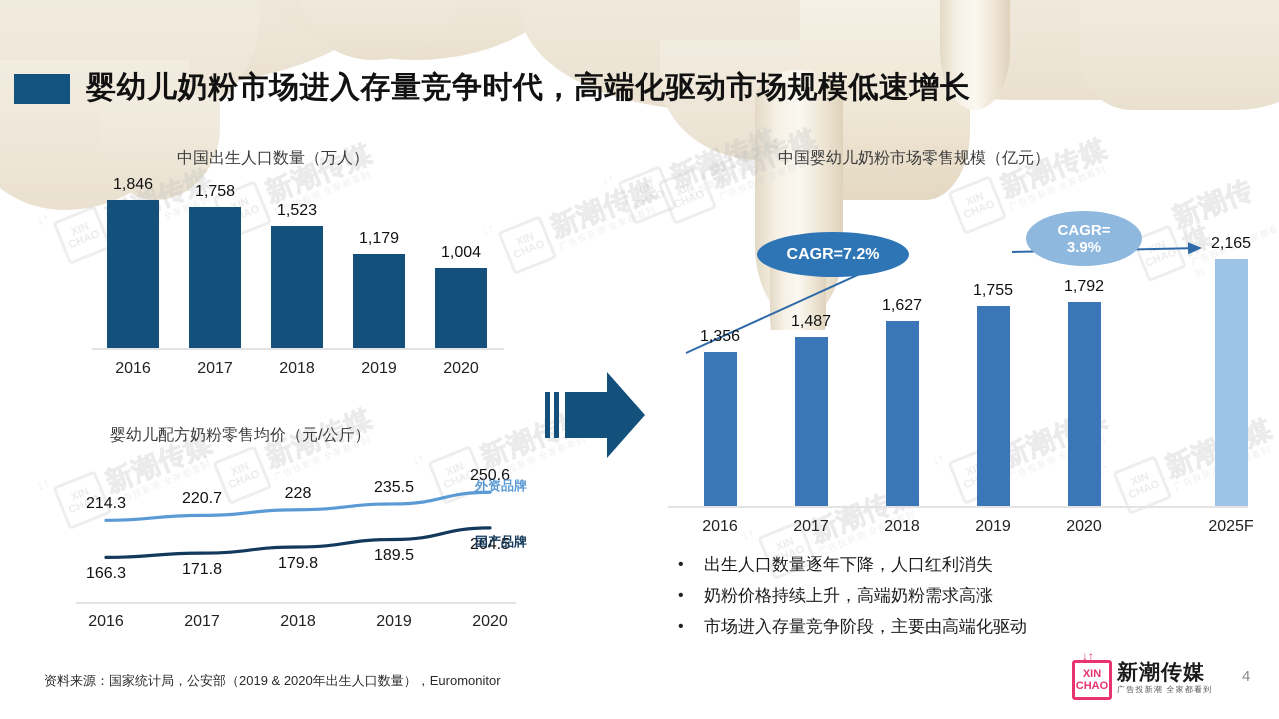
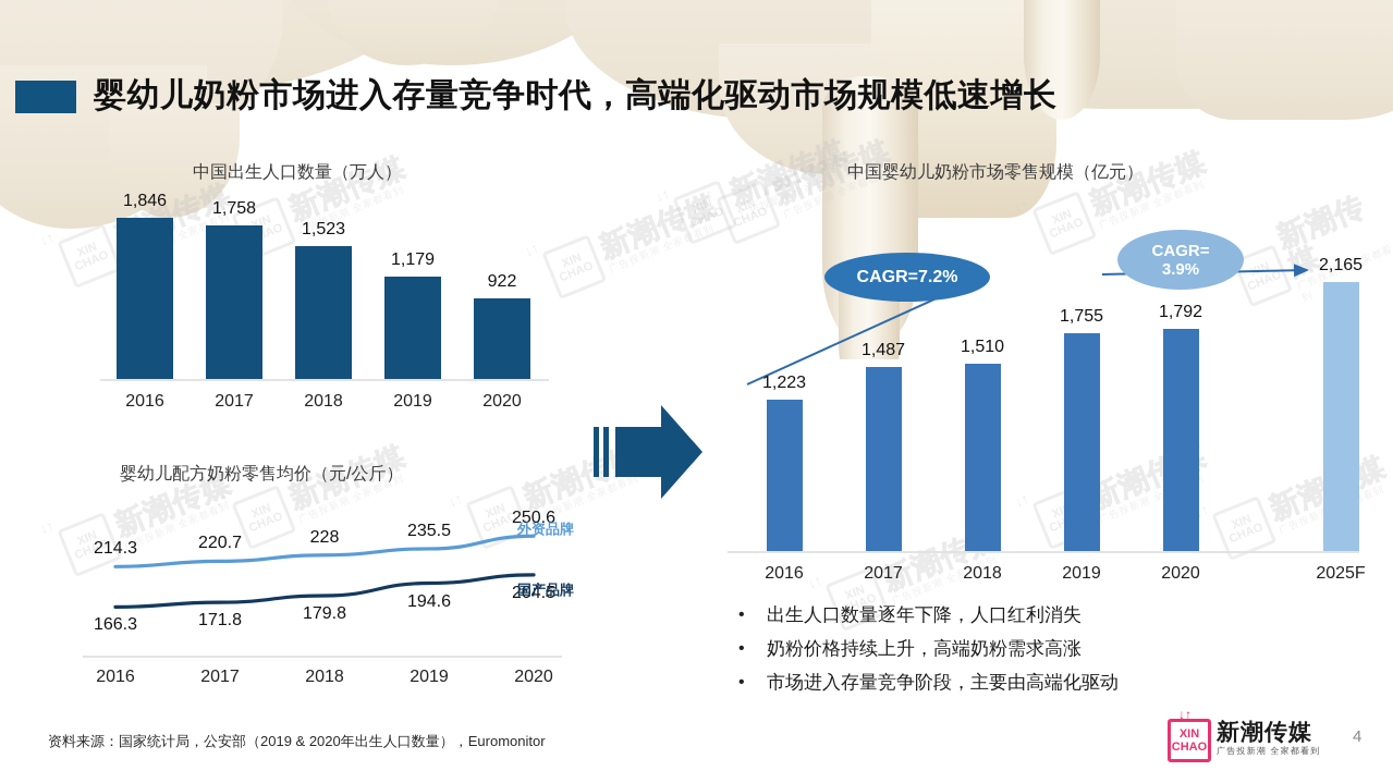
中国出生人口数量（万人）/2020: 1,004 -> 922
婴幼儿配方奶粉零售均价（元/公斤）/国产品牌/2019: 189.5 -> 194.6
中国婴幼儿奶粉市场零售规模（亿元）/2016: 1,356 -> 1,223
中国婴幼儿奶粉市场零售规模（亿元）/2018: 1,627 -> 1,510
